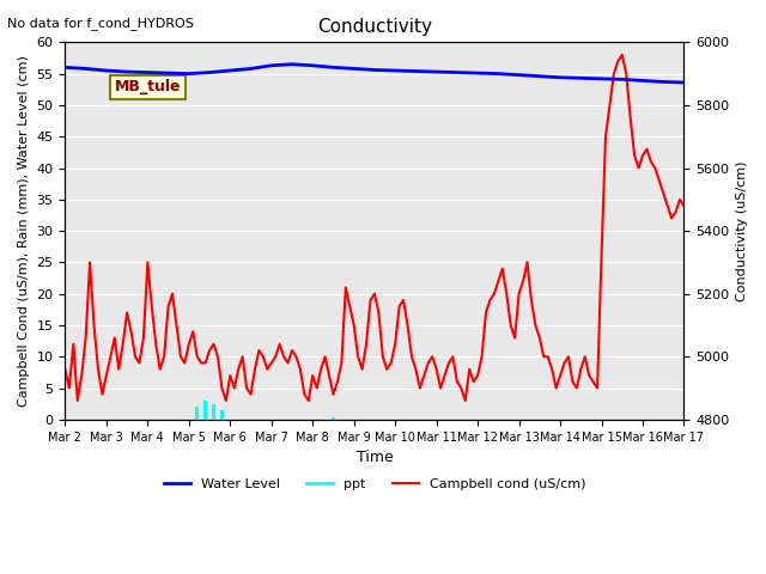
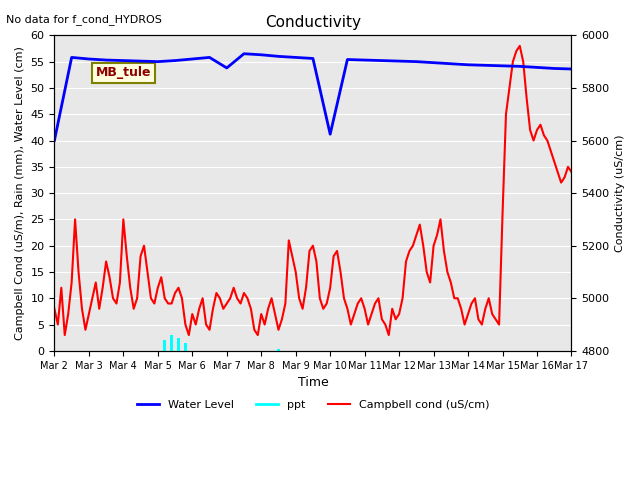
Water Level/Mar 2: 56.0 -> 40.0
Water Level/Mar 7: 56.3 -> 53.8
Water Level/Mar 10: 55.5 -> 41.2
